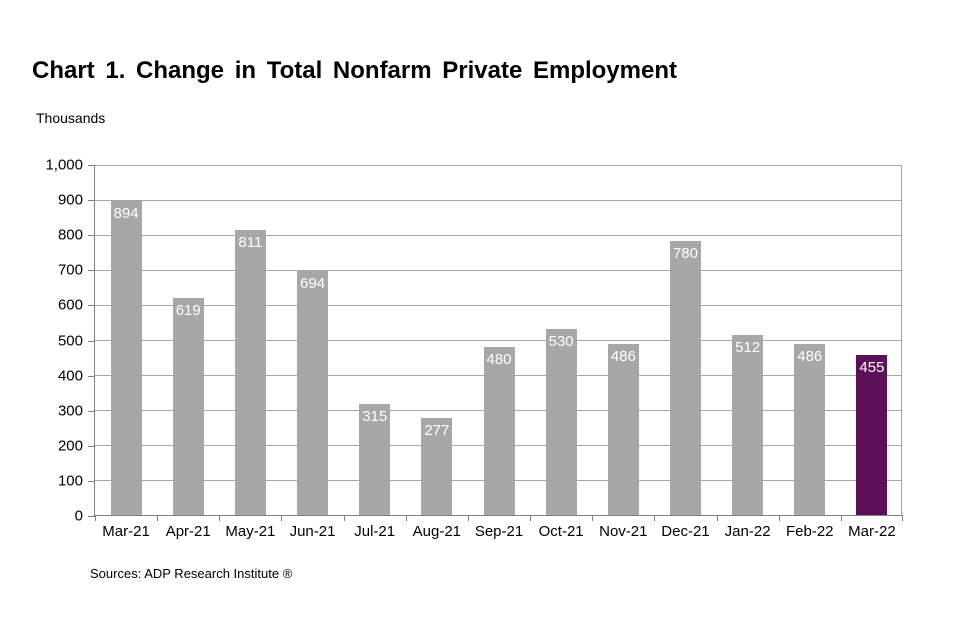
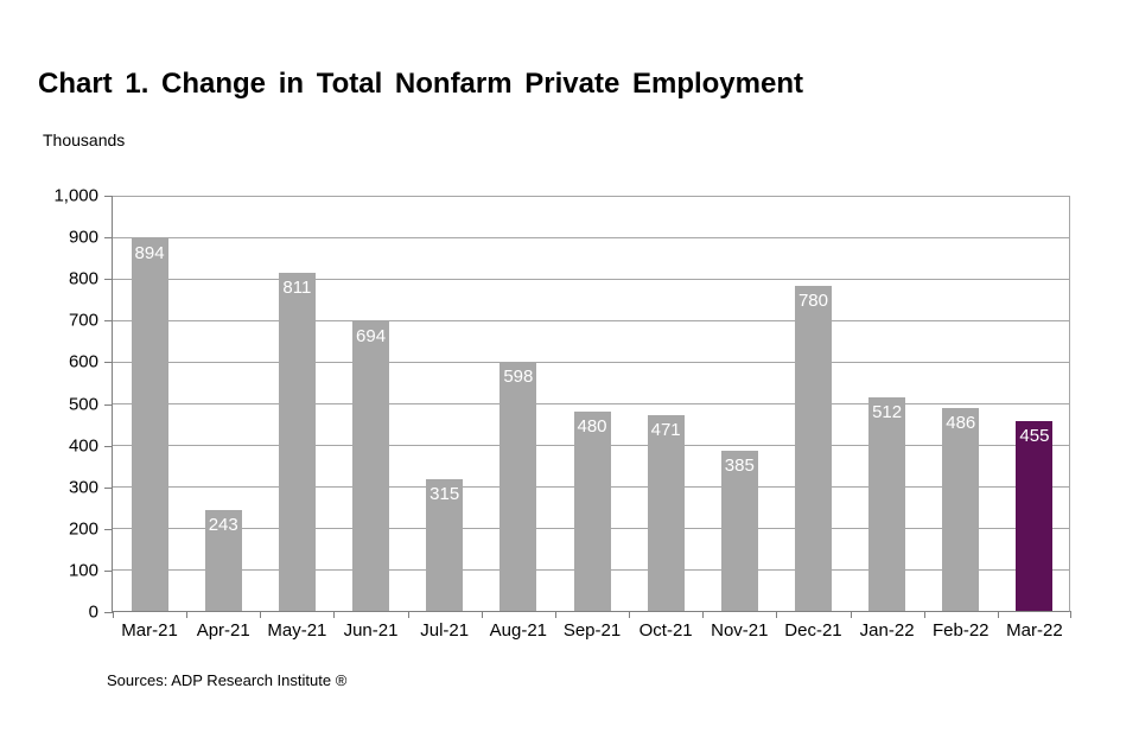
Apr-21: 619 -> 243
Aug-21: 277 -> 598
Oct-21: 530 -> 471
Nov-21: 486 -> 385
